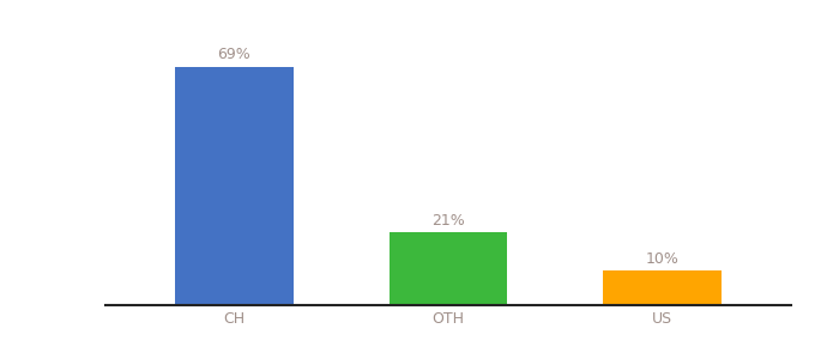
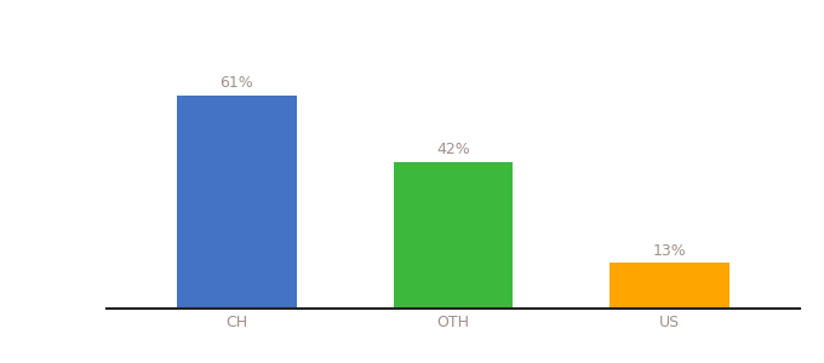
CH: 69% -> 61%
OTH: 21% -> 42%
US: 10% -> 13%
